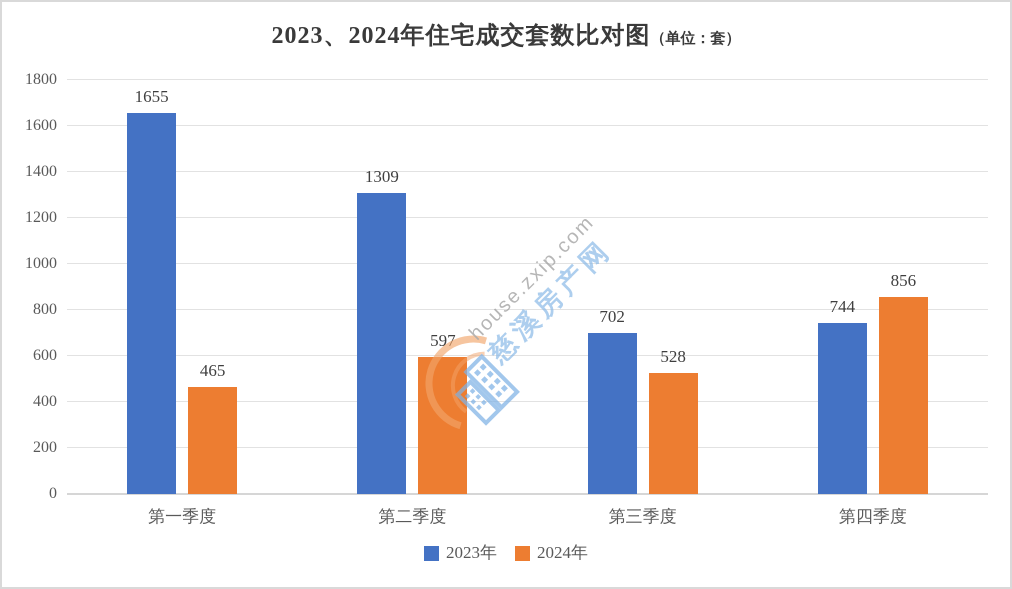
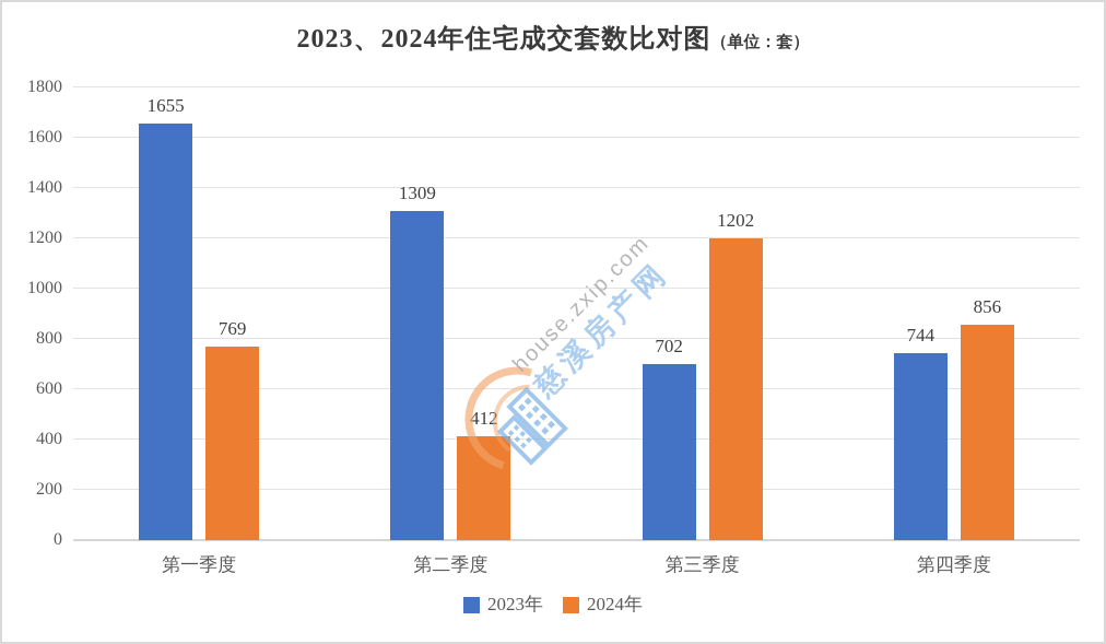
2024年/第一季度: 465 -> 769
2024年/第二季度: 597 -> 412
2024年/第三季度: 528 -> 1202
